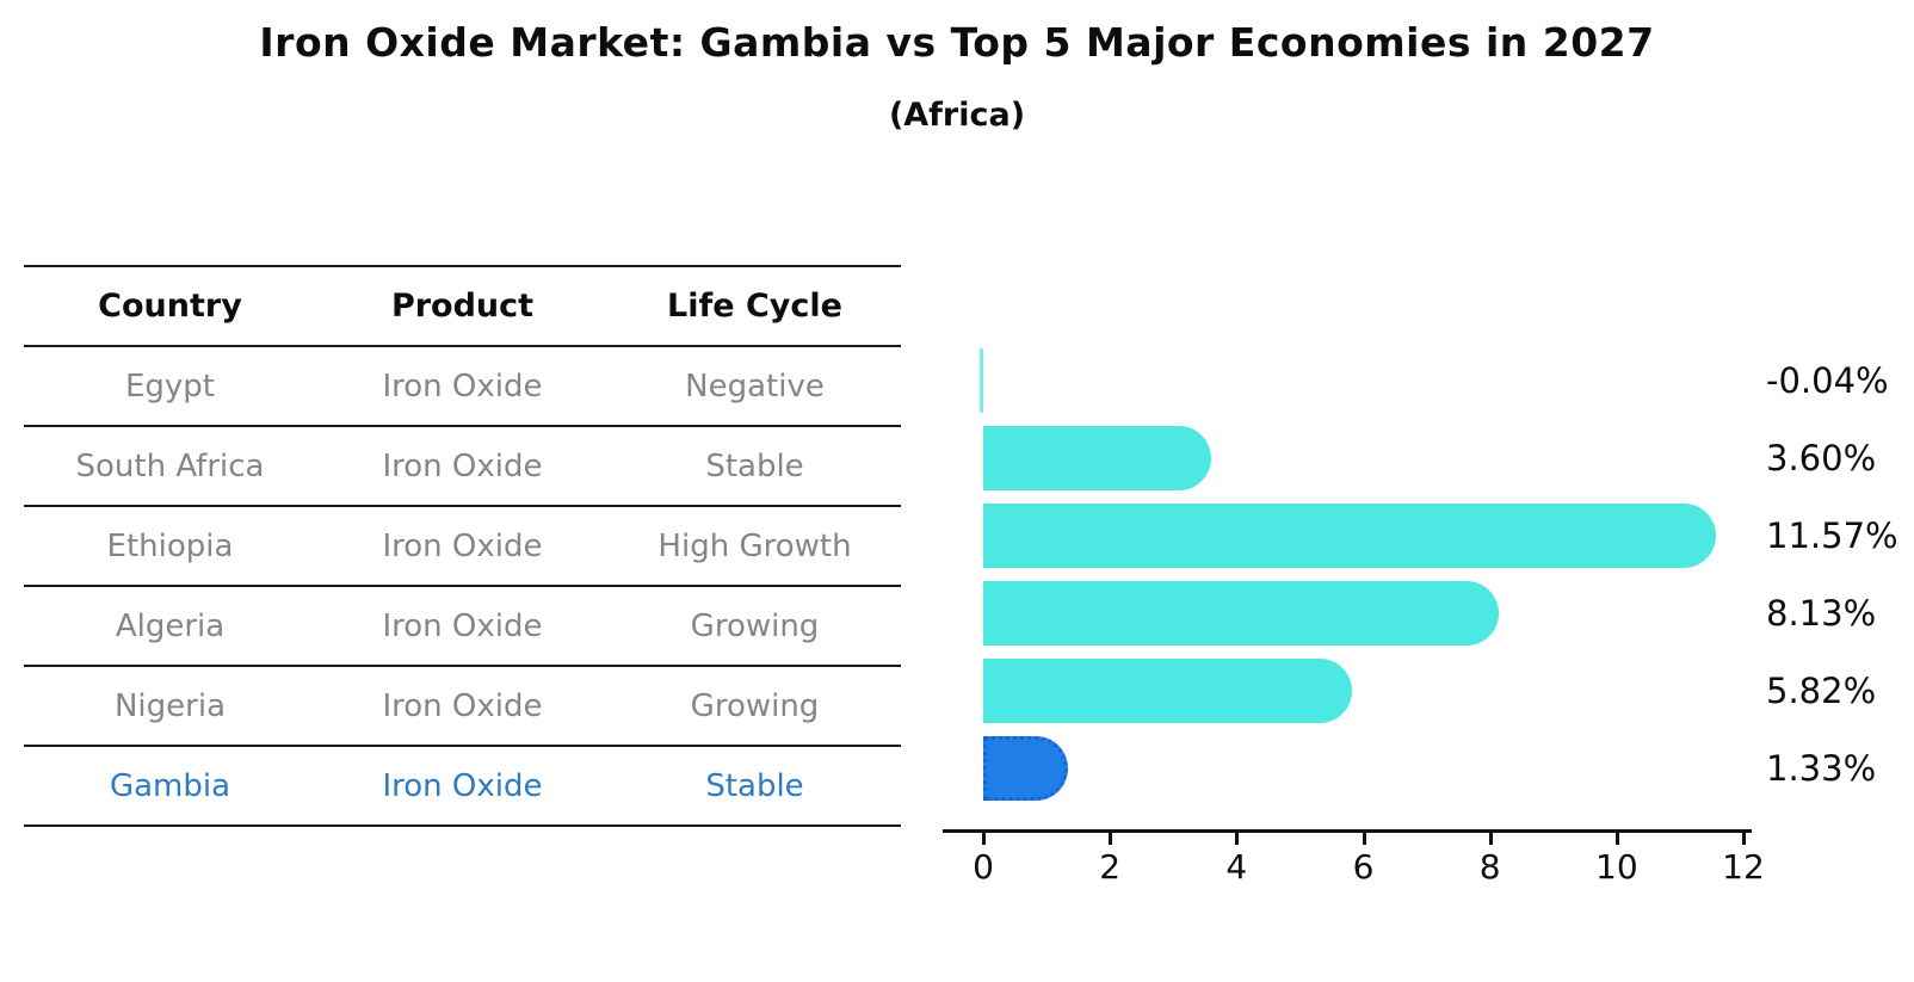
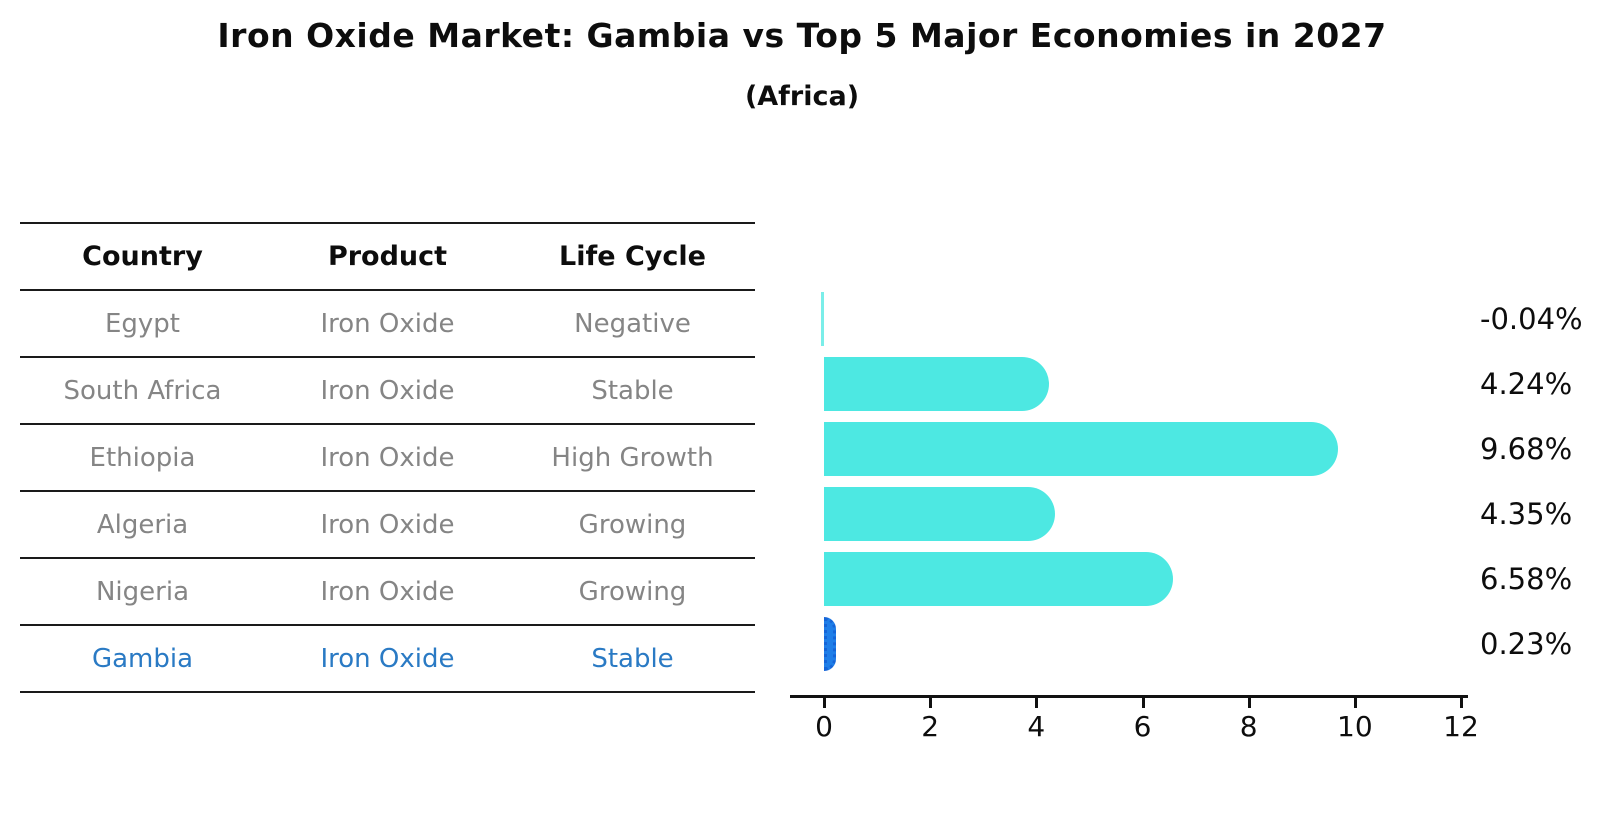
South Africa: 3.60% -> 4.24%
Ethiopia: 11.57% -> 9.68%
Algeria: 8.13% -> 4.35%
Nigeria: 5.82% -> 6.58%
Gambia: 1.33% -> 0.23%
